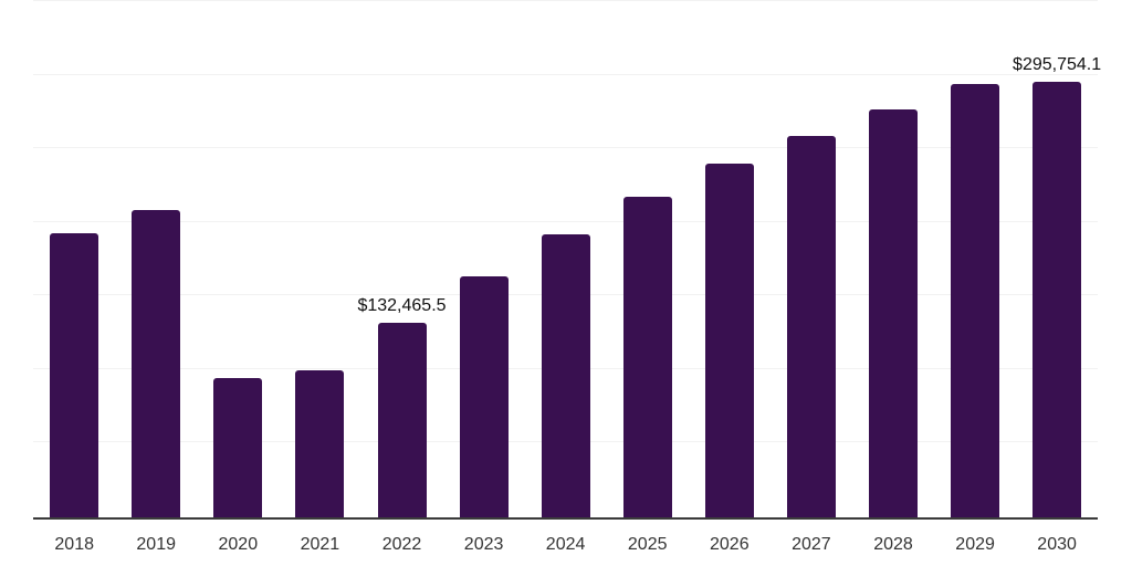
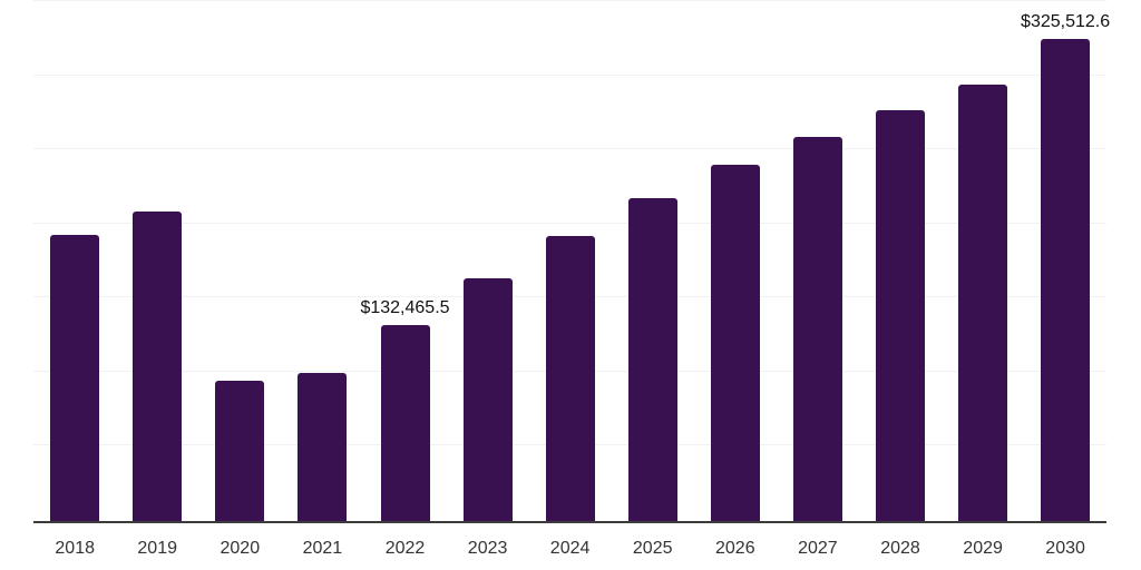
2030: $295,754.1 -> $325,512.6
